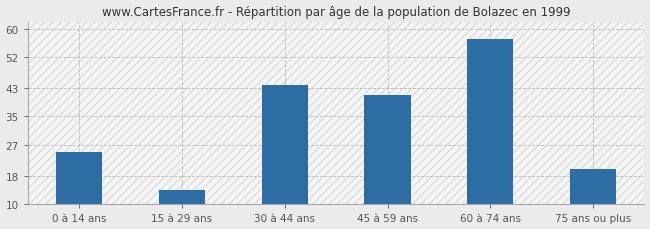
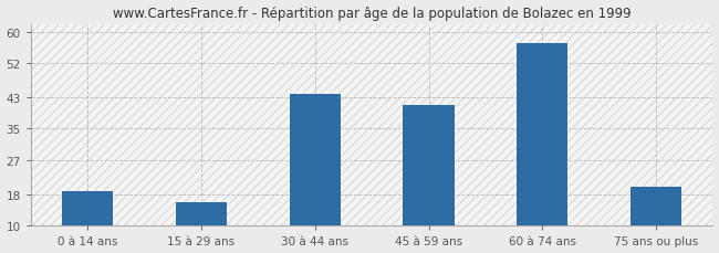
0 à 14 ans: 25 -> 19
15 à 29 ans: 14 -> 16
